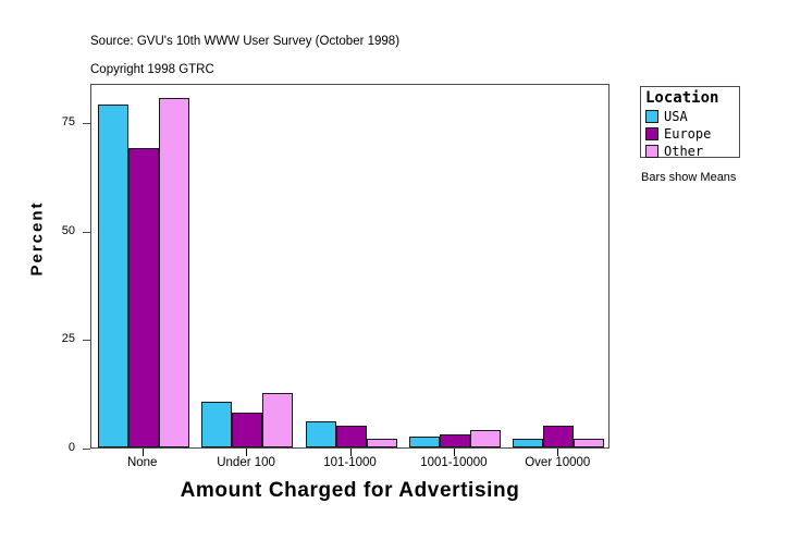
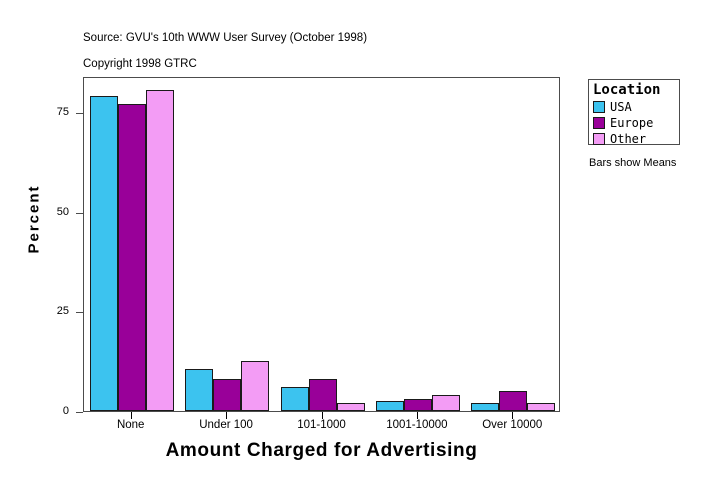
Europe/None: 69 -> 77
Europe/101-1000: 5 -> 8
